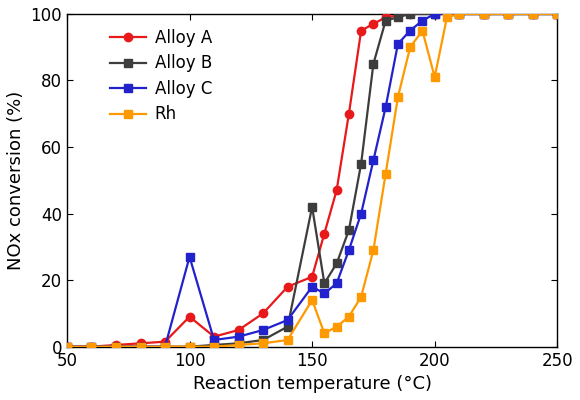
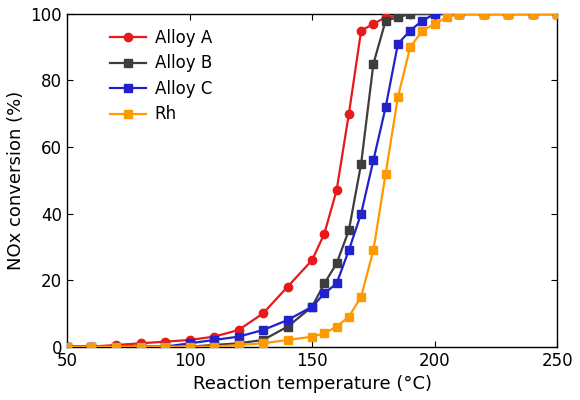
Alloy A/100: 9.0 -> 2.0
Alloy C/100: 27 -> 1
Alloy A/150: 21.0 -> 26.0
Alloy B/150: 42.0 -> 12.0
Alloy C/150: 18 -> 12
Rh/150: 14.0 -> 3.0
Rh/200: 81.0 -> 97.0
